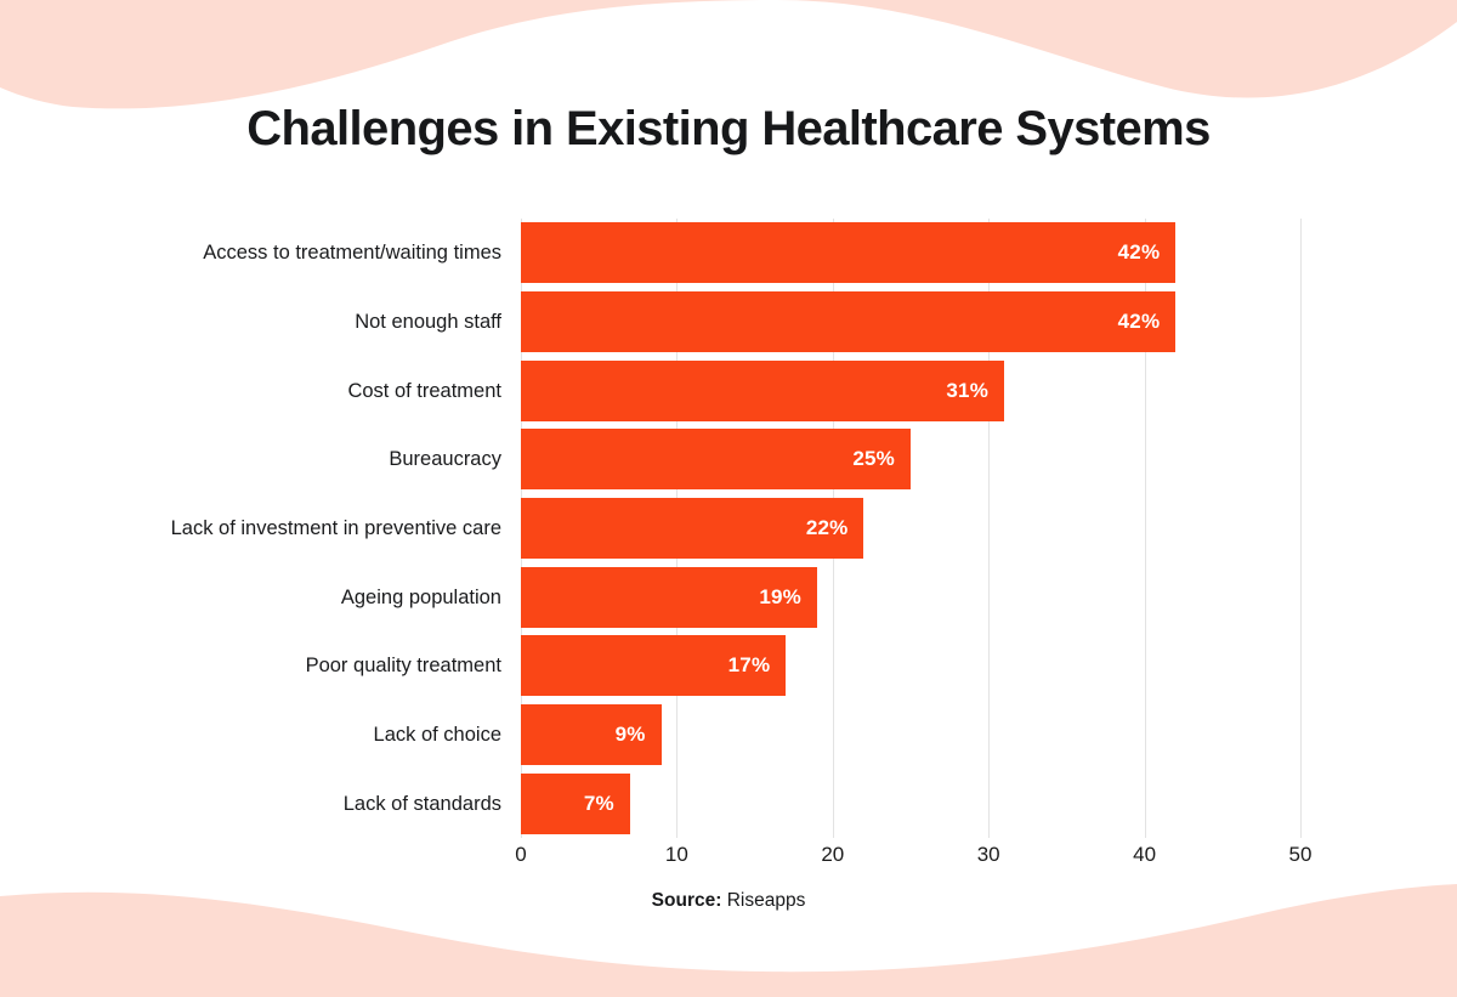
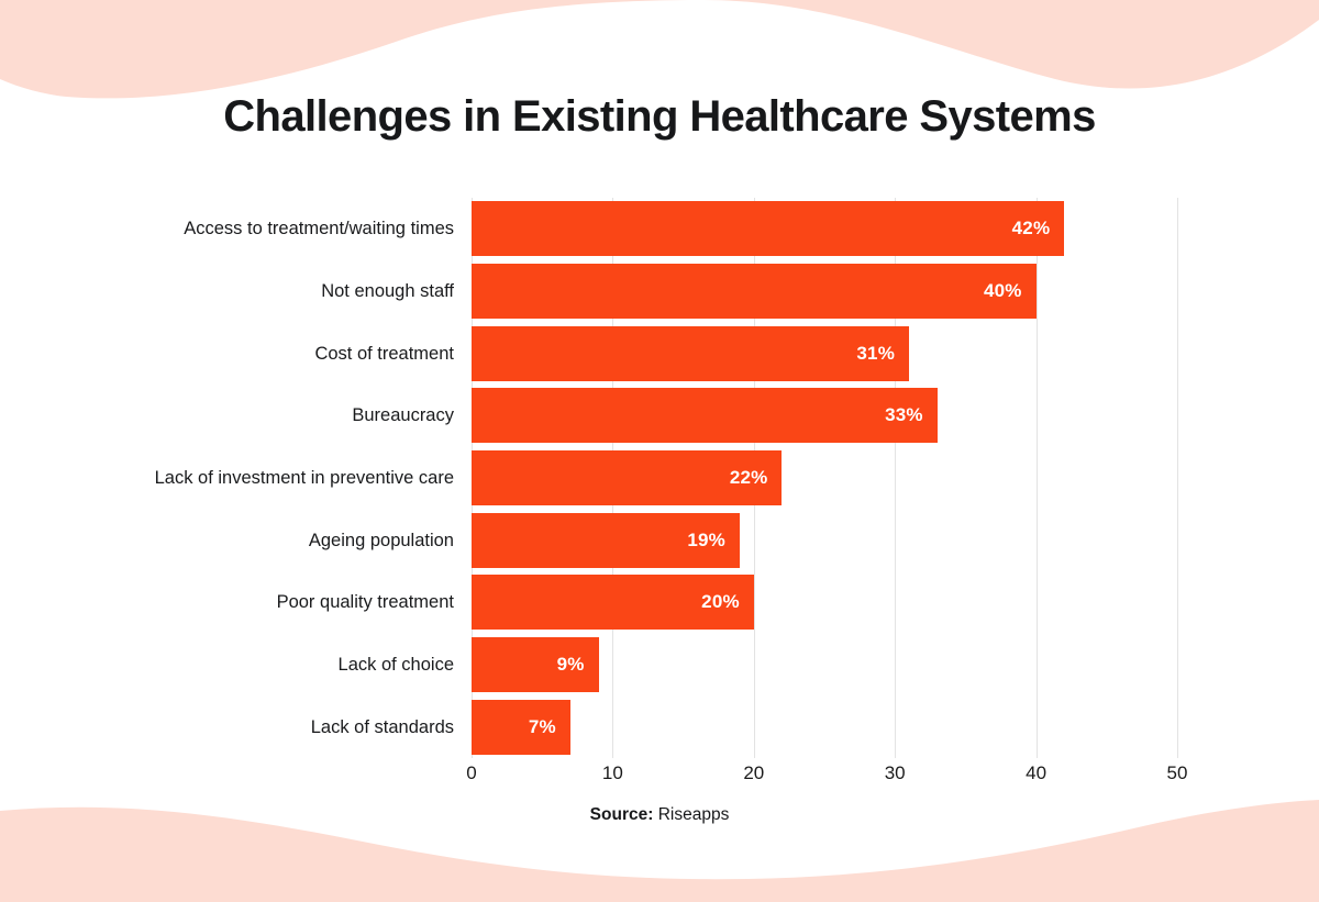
Not enough staff: 42% -> 40%
Bureaucracy: 25% -> 33%
Poor quality treatment: 17% -> 20%
